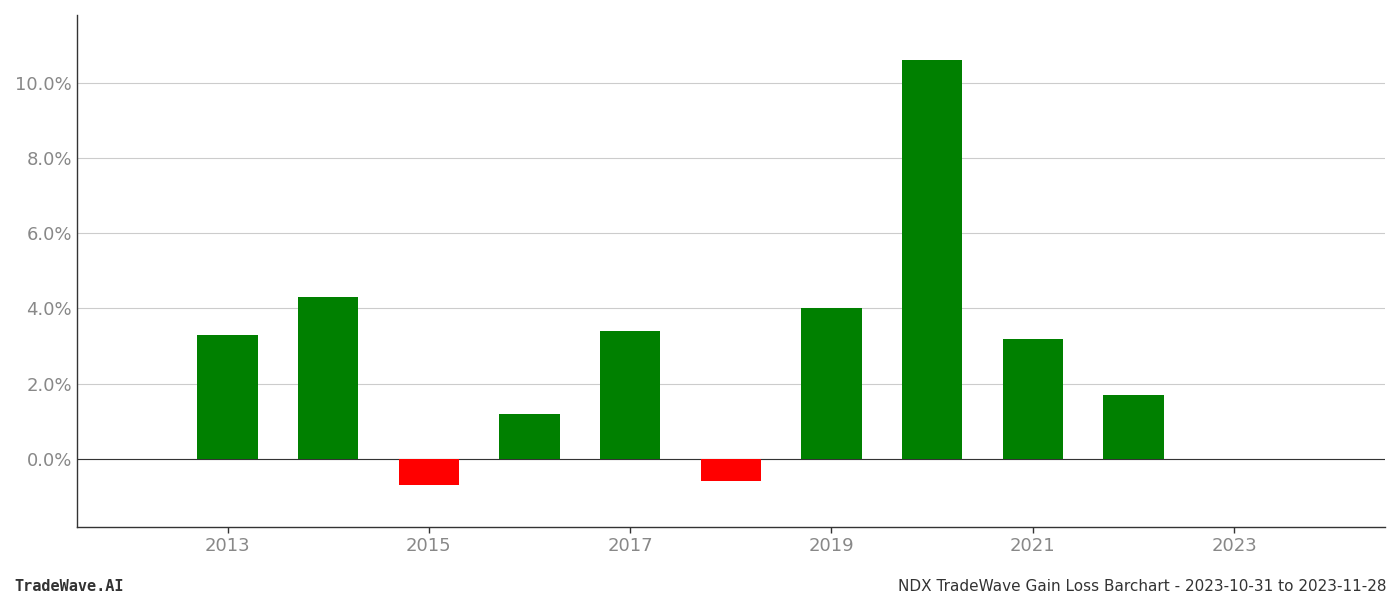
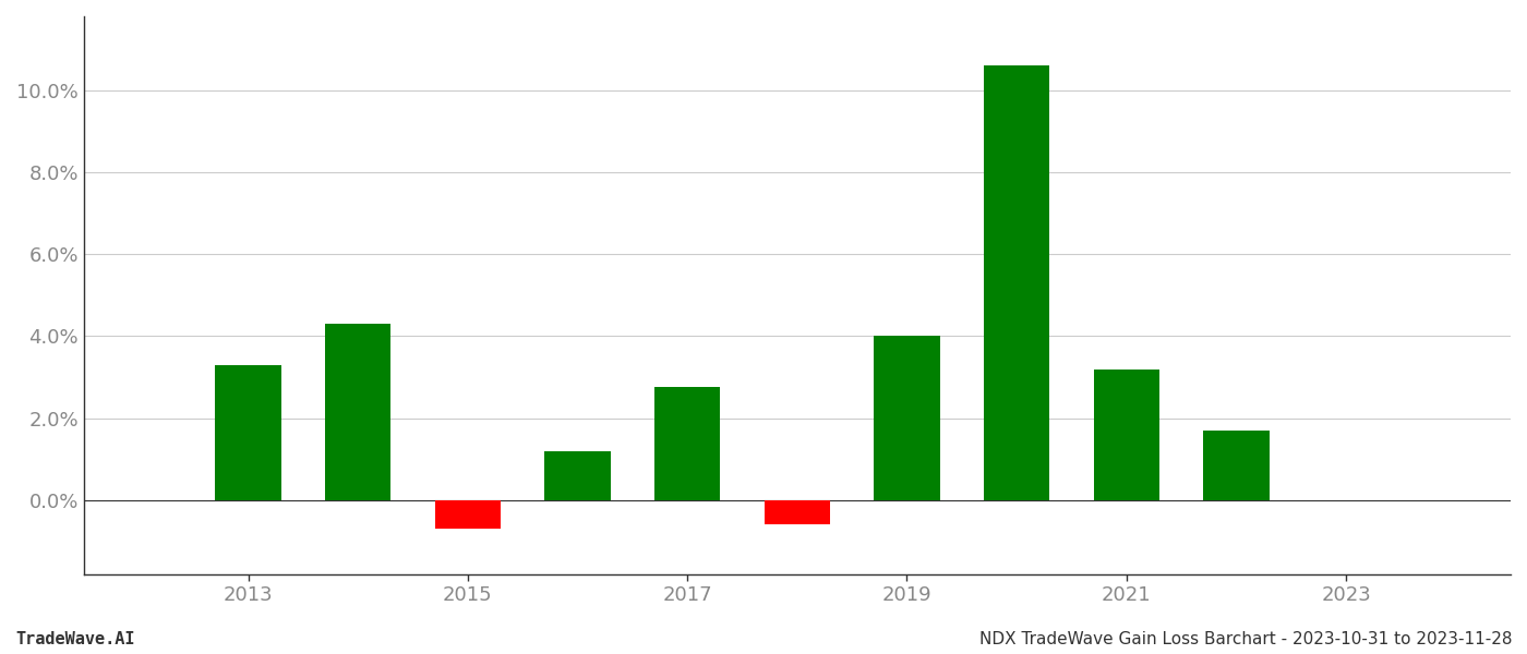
2017: 3.40% -> 2.75%
